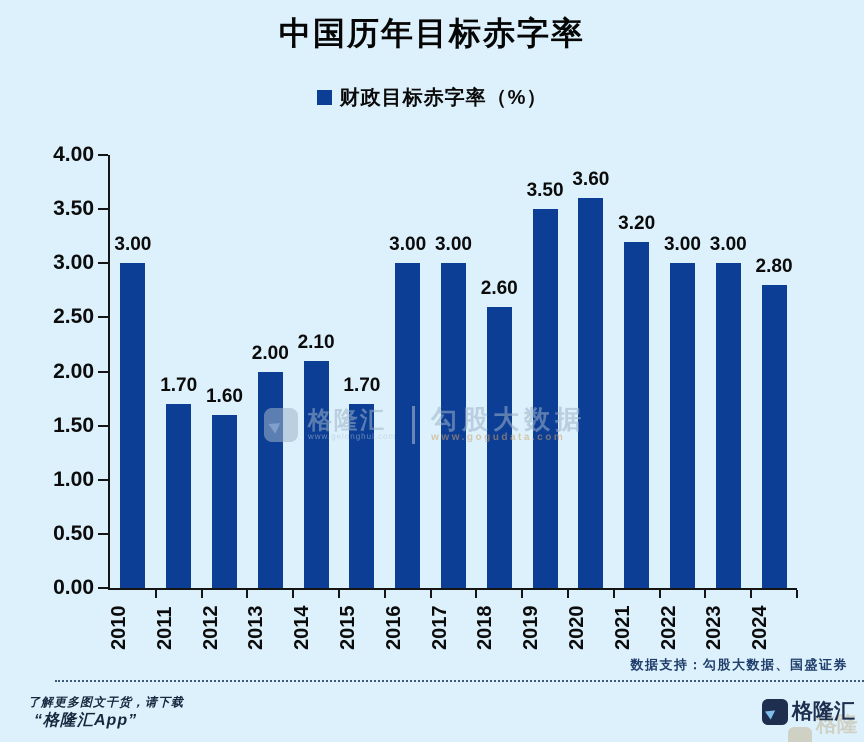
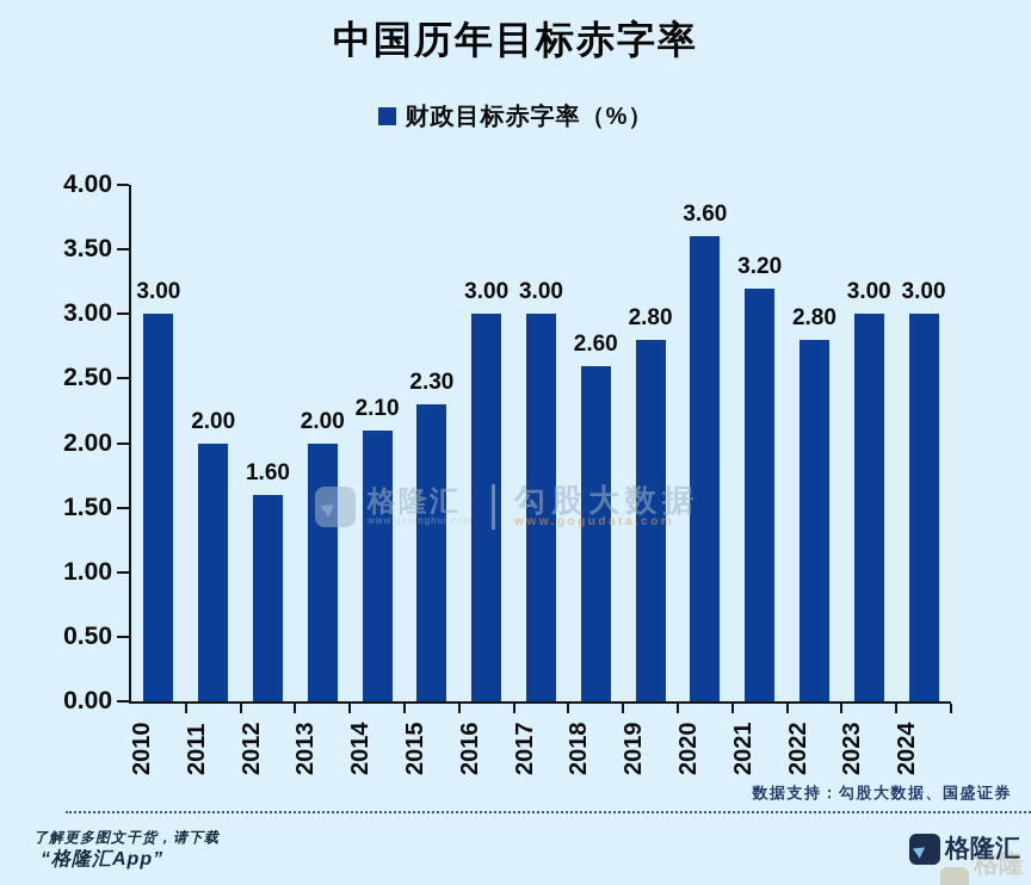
2011: 1.70 -> 2.00
2015: 1.70 -> 2.30
2019: 3.50 -> 2.80
2022: 3.00 -> 2.80
2024: 2.80 -> 3.00
